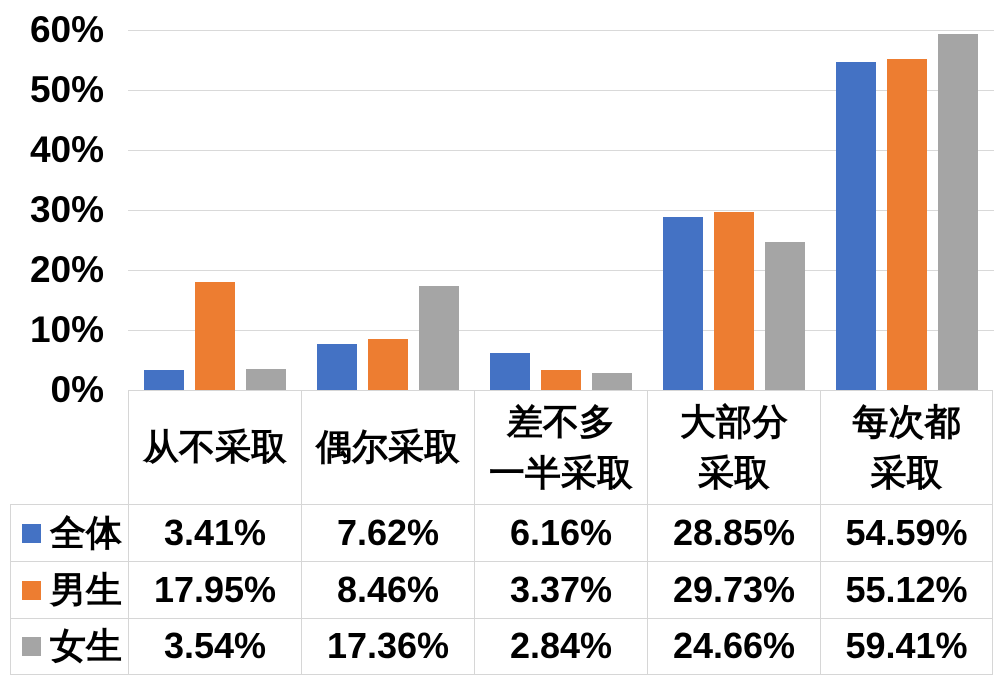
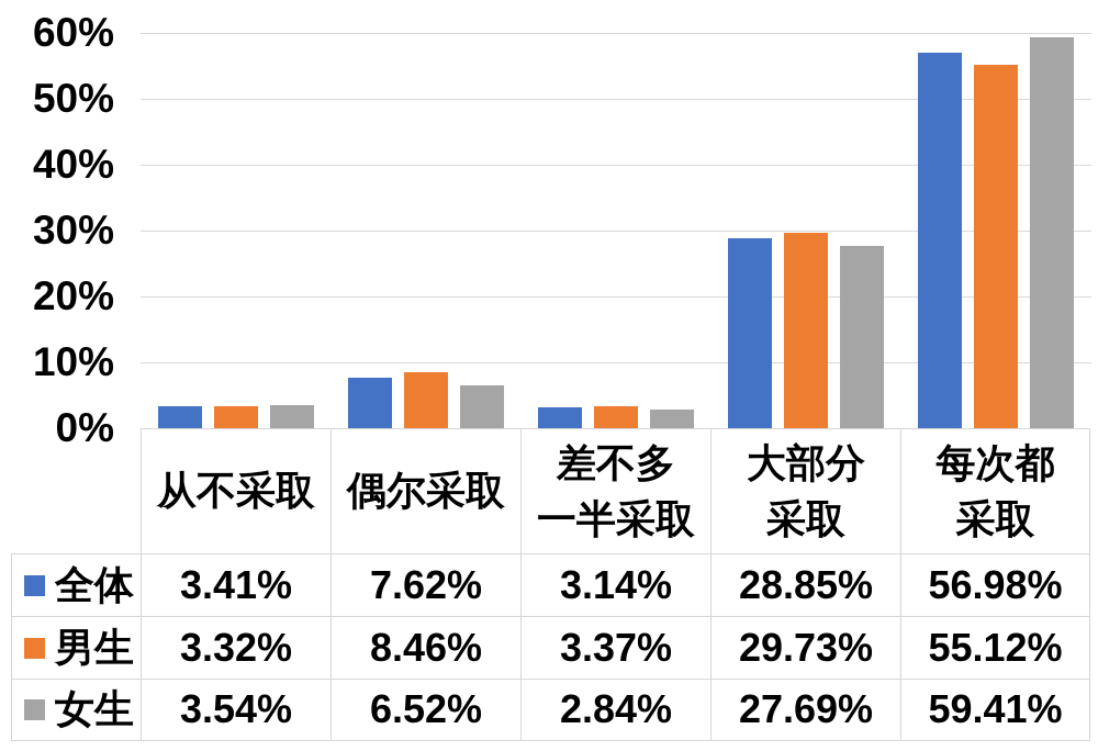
男生/从不采取: 17.95% -> 3.32%
女生/偶尔采取: 17.36% -> 6.52%
全体/差不多一半采取: 6.16% -> 3.14%
女生/大部分采取: 24.66% -> 27.69%
全体/每次都采取: 54.59% -> 56.98%
